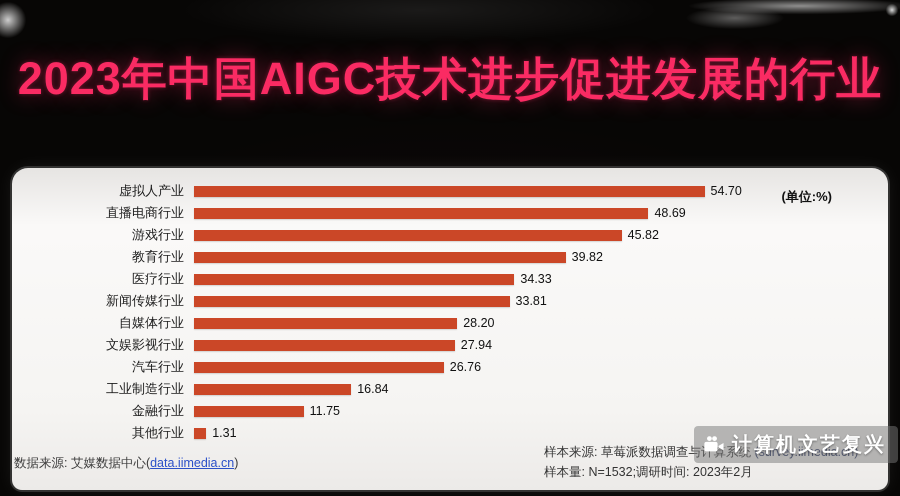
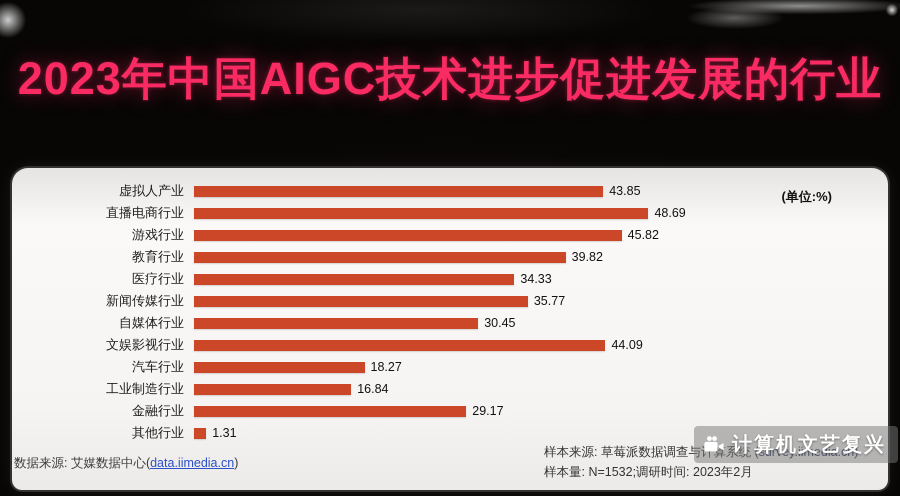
虚拟人产业: 54.70 -> 43.85
新闻传媒行业: 33.81 -> 35.77
自媒体行业: 28.20 -> 30.45
文娱影视行业: 27.94 -> 44.09
汽车行业: 26.76 -> 18.27
金融行业: 11.75 -> 29.17
